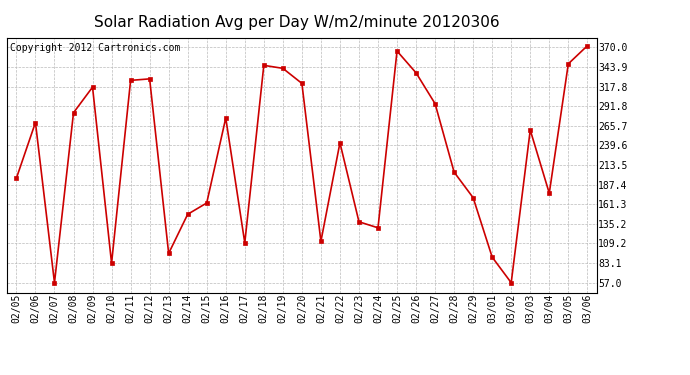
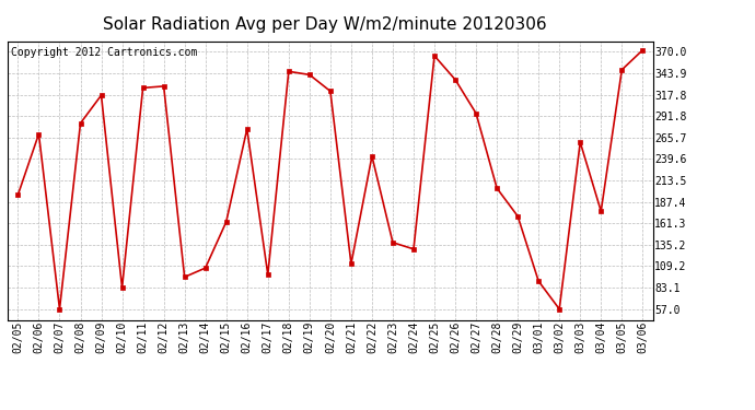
02/14: 148 -> 107
02/17: 110 -> 99
